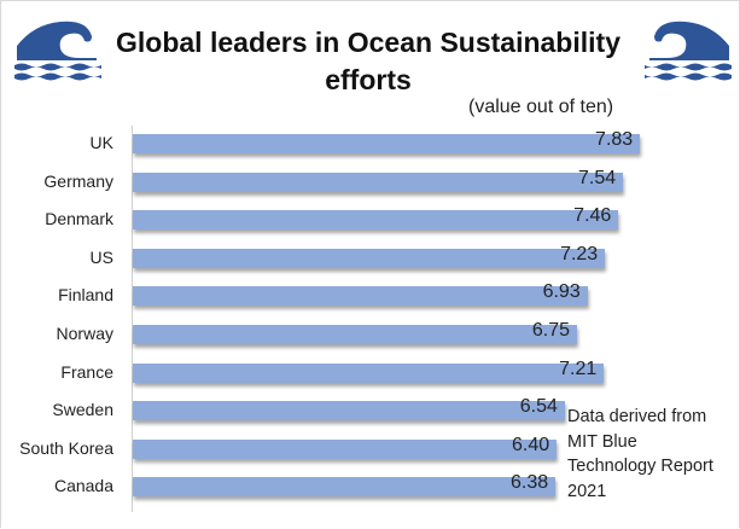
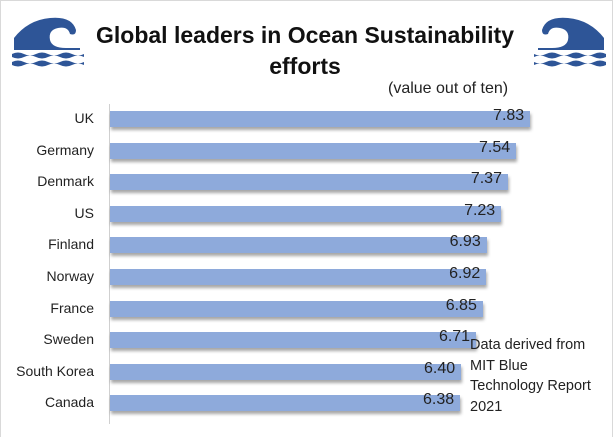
Denmark: 7.46 -> 7.37
Norway: 6.75 -> 6.92
France: 7.21 -> 6.85
Sweden: 6.54 -> 6.71
